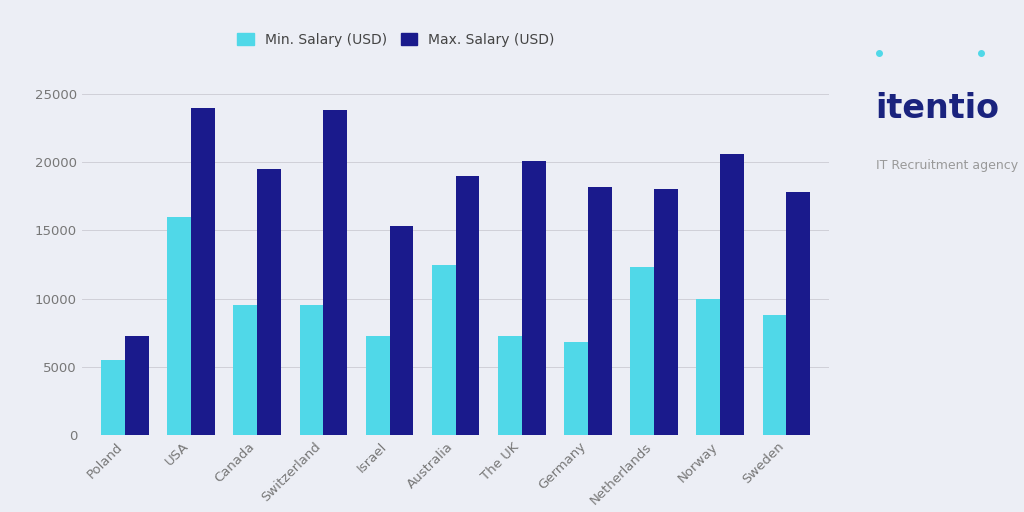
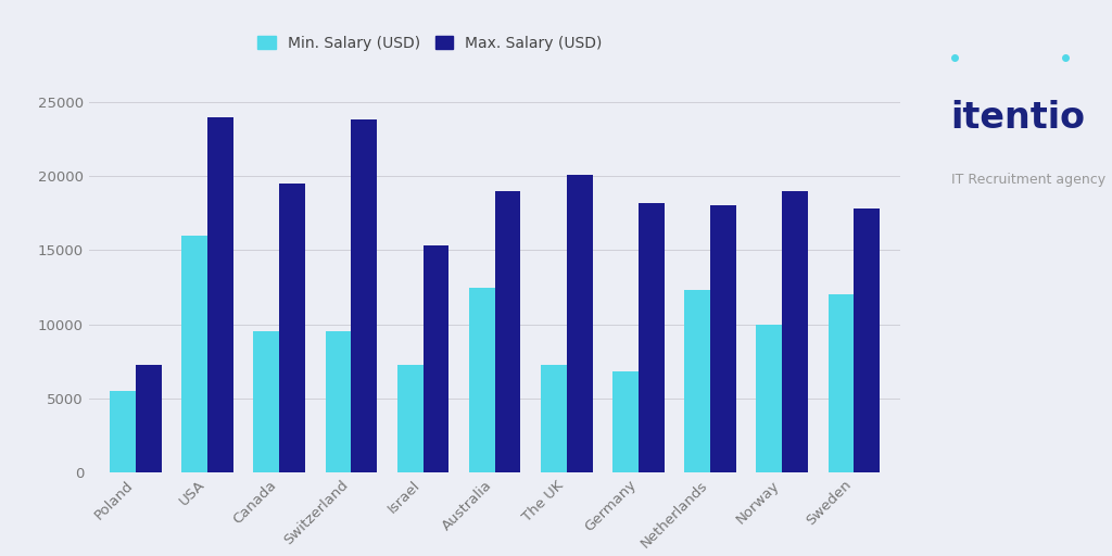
Max. Salary (USD)/Norway: 20600 -> 19000
Min. Salary (USD)/Sweden: 8800 -> 12000
